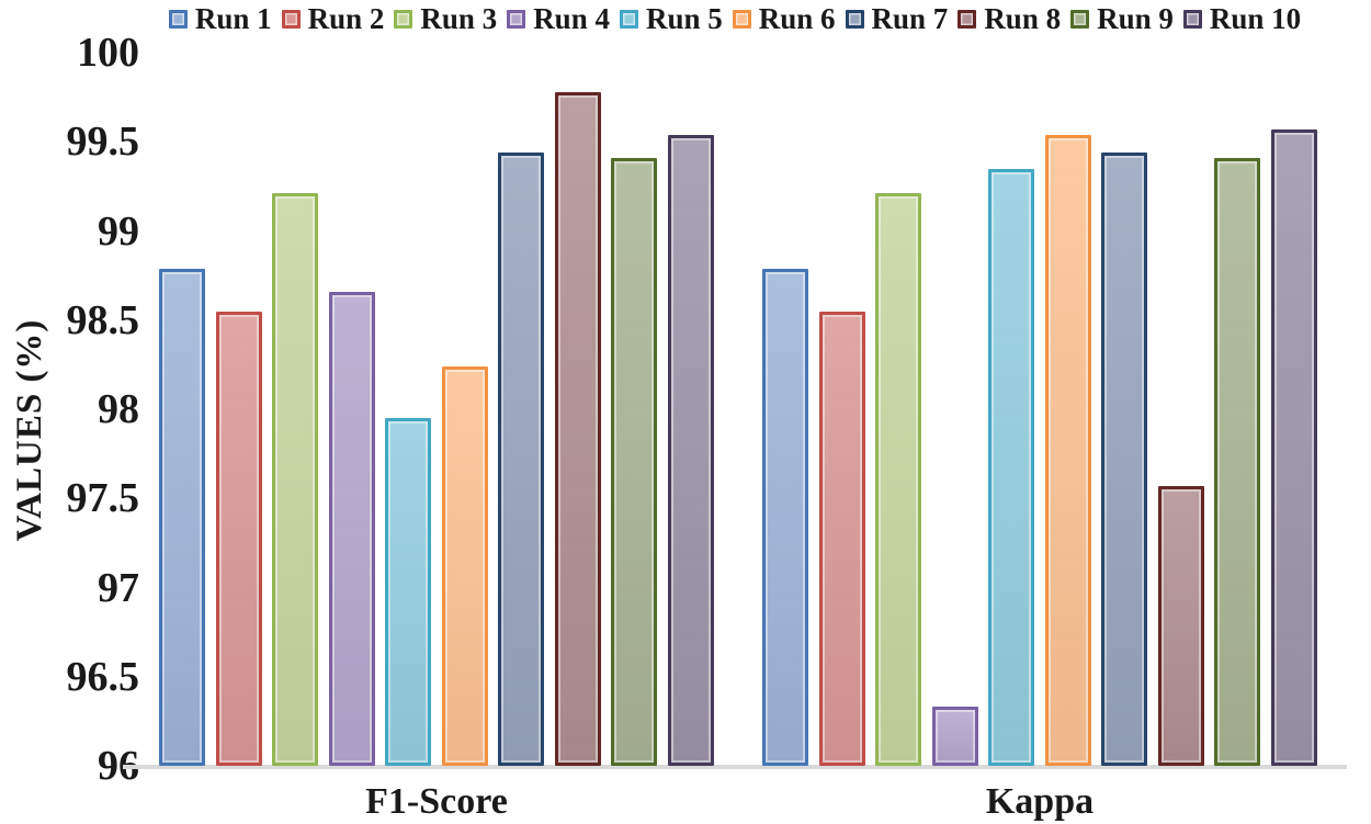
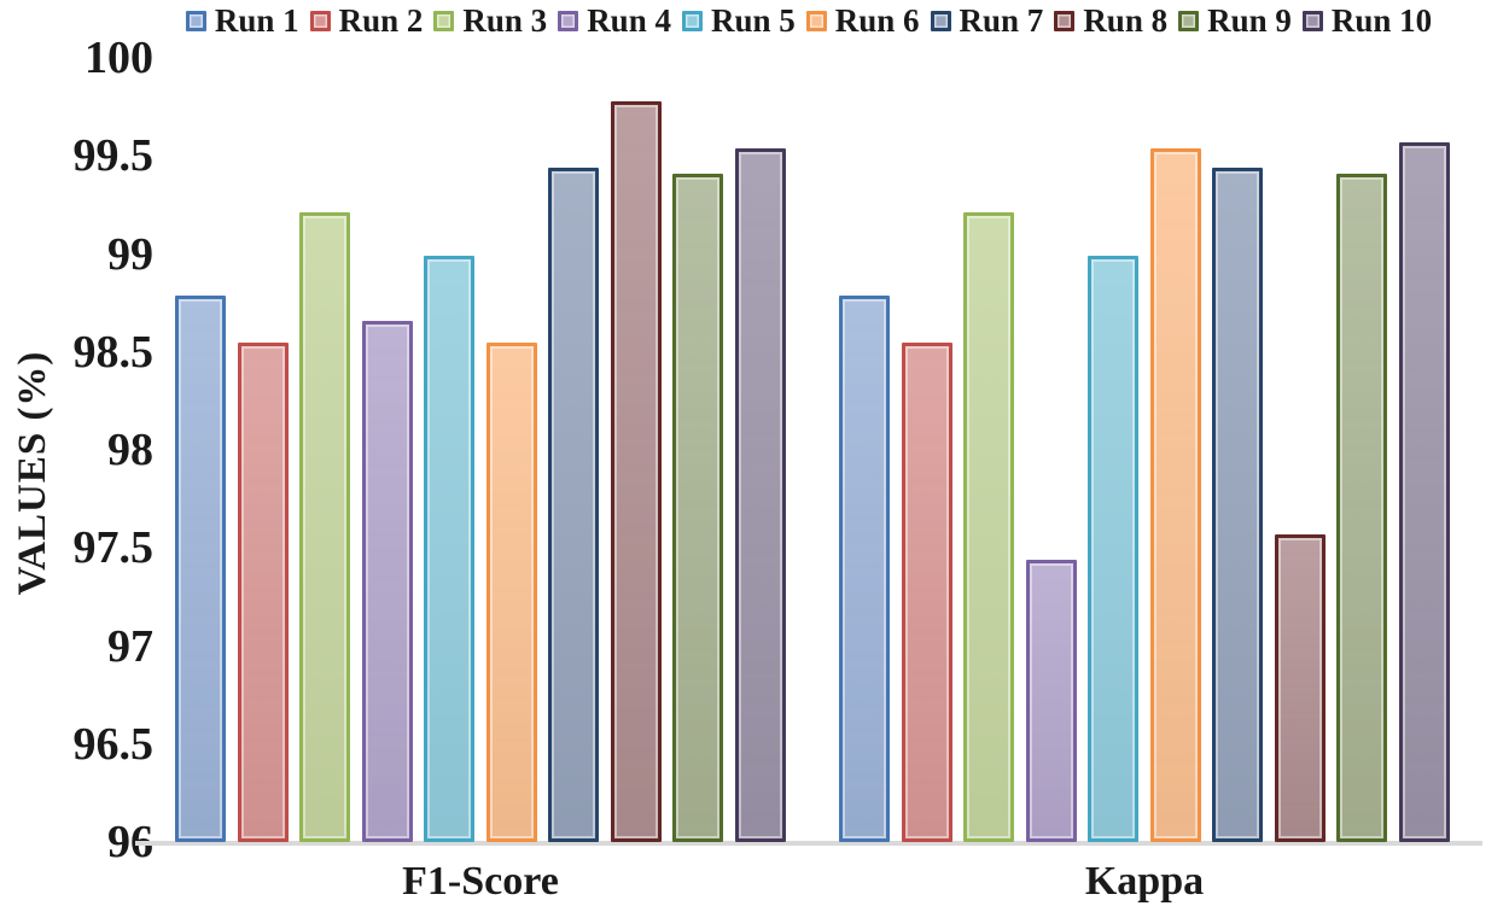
Run 5/F1-Score: 97.95 -> 98.99
Run 6/F1-Score: 98.24 -> 98.55
Run 4/Kappa: 96.33 -> 97.44
Run 5/Kappa: 99.35 -> 98.99
